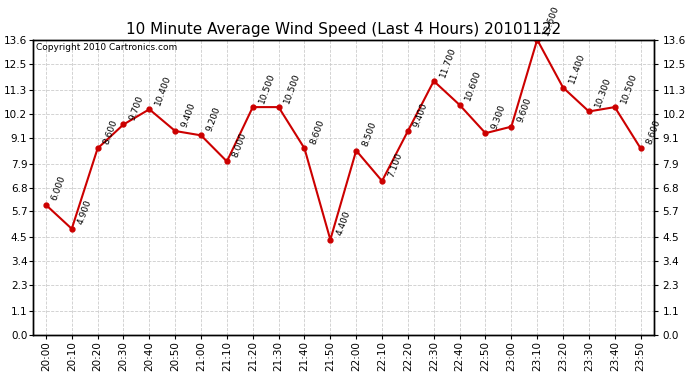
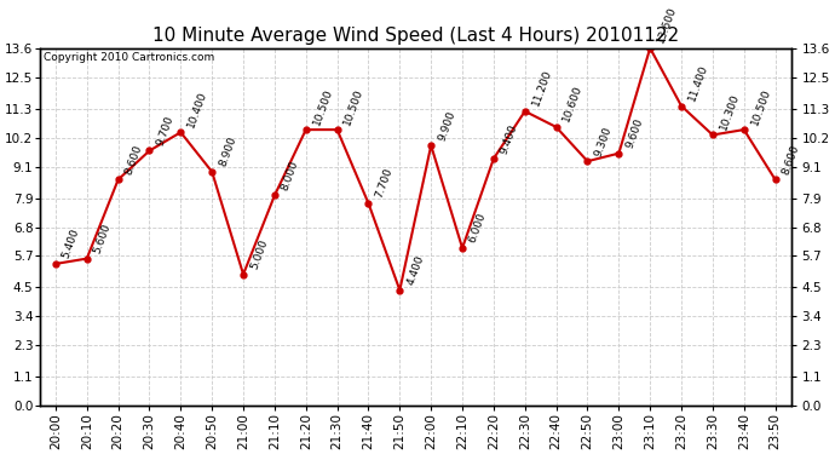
20:00: 6.000 -> 5.400
20:10: 4.900 -> 5.600
20:50: 9.400 -> 8.900
21:00: 9.200 -> 5.000
21:40: 8.600 -> 7.700
22:00: 8.500 -> 9.900
22:10: 7.100 -> 6.000
22:30: 11.700 -> 11.200
